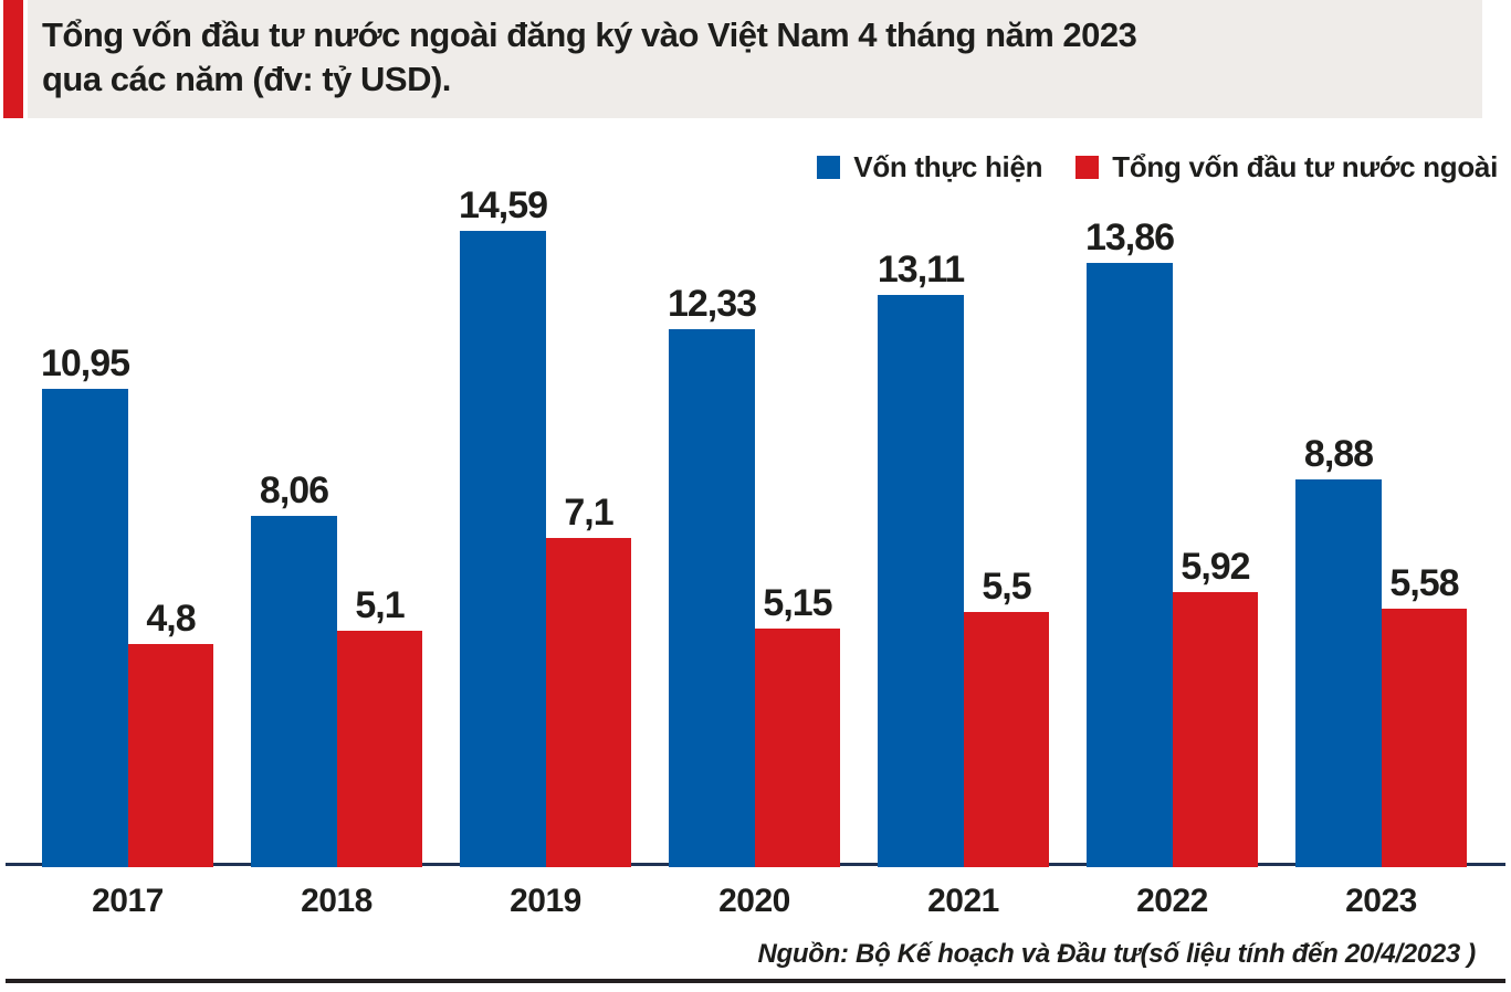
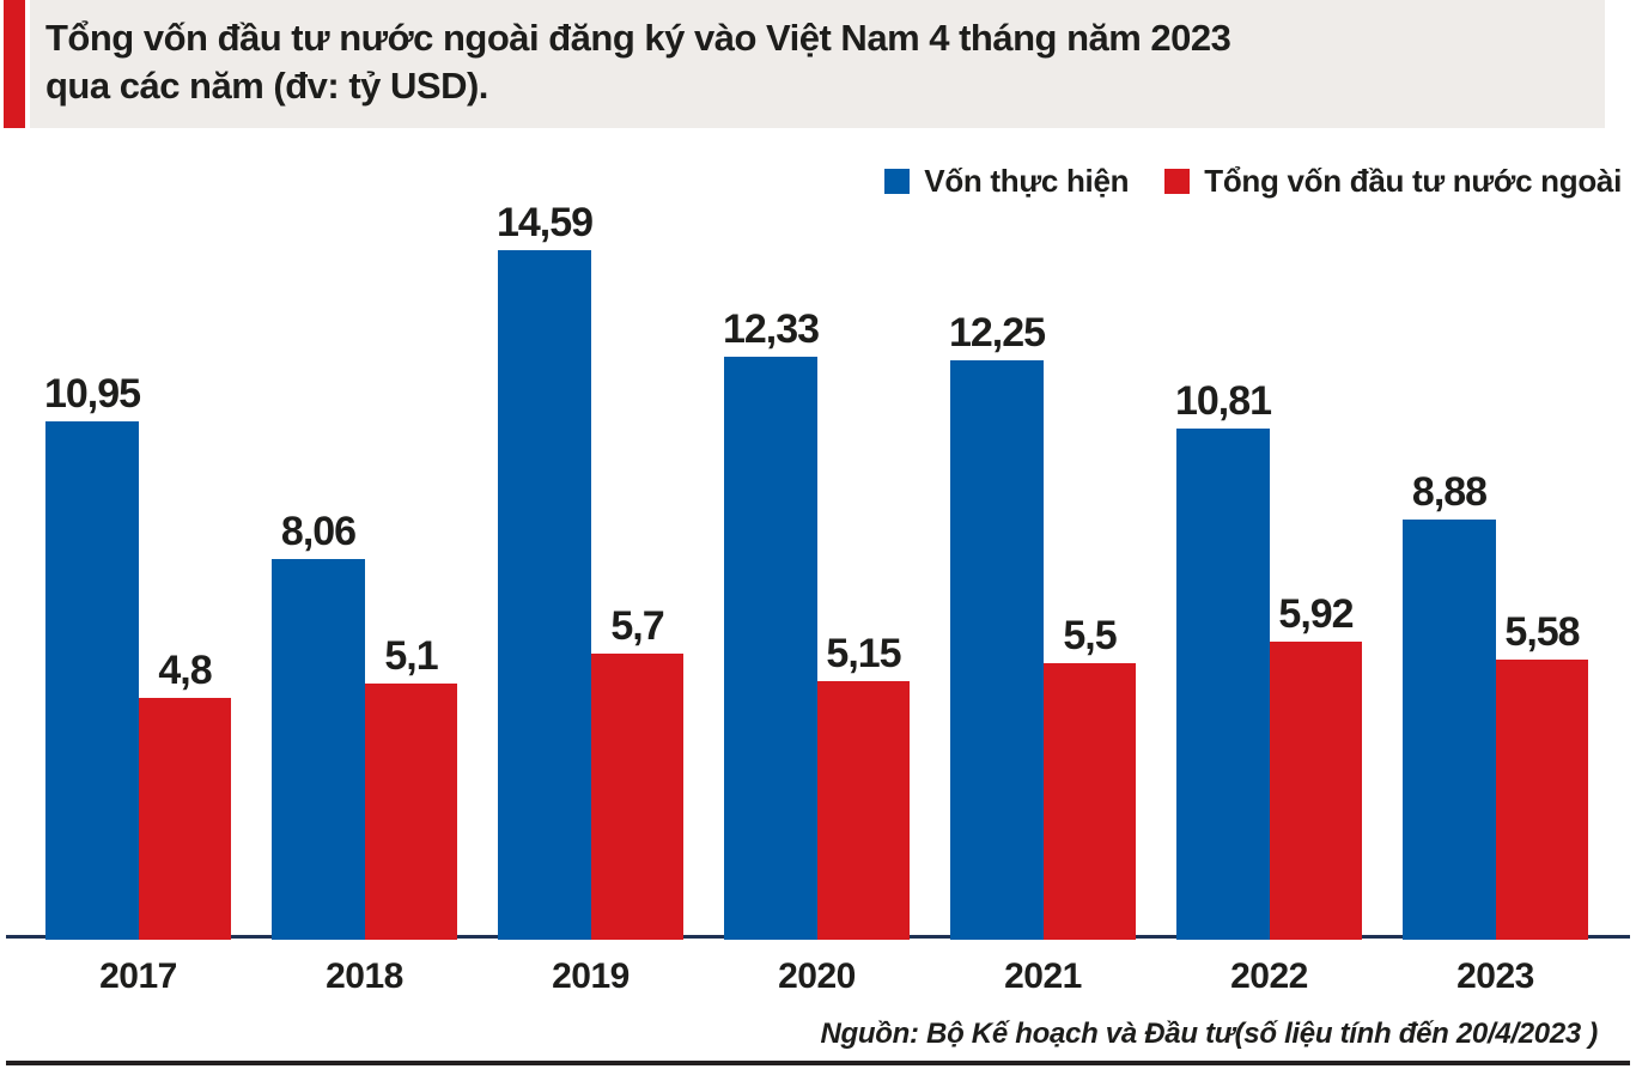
Tổng vốn đầu tư nước ngoài/2019: 7,1 -> 5,7
Vốn thực hiện/2021: 13,11 -> 12,25
Vốn thực hiện/2022: 13,86 -> 10,81
